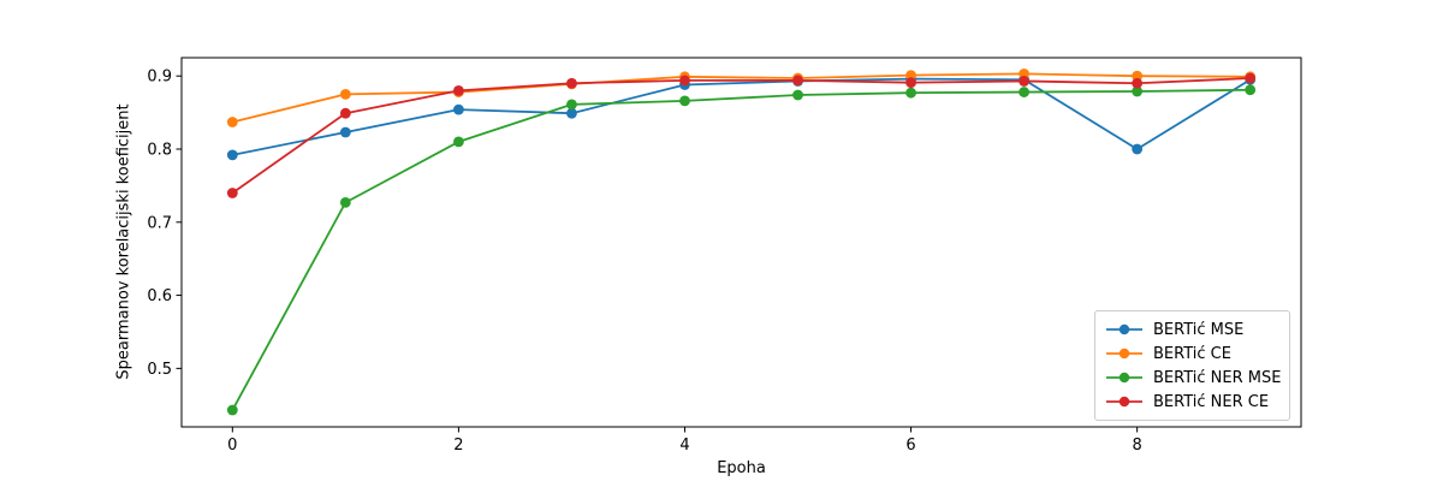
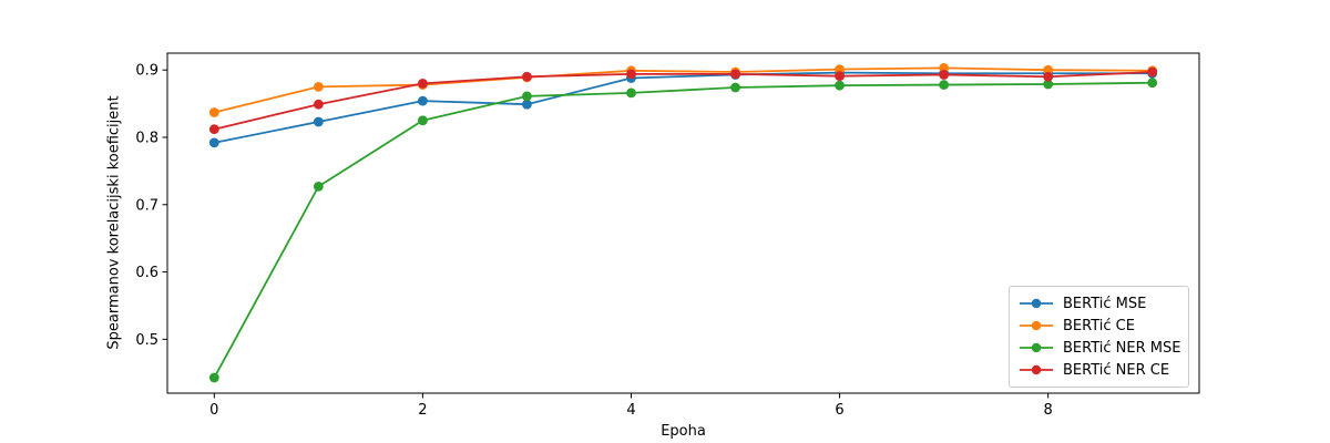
BERTić NER CE/0: 0.74 -> 0.81
BERTić NER MSE/2: 0.81 -> 0.82
BERTić MSE/8: 0.80 -> 0.90
